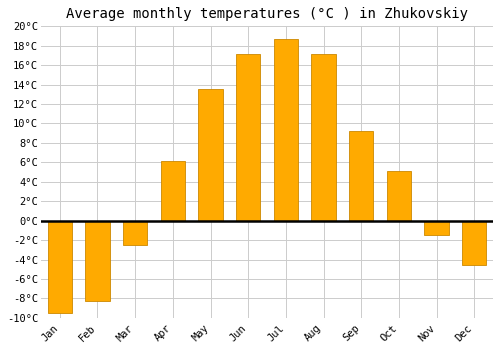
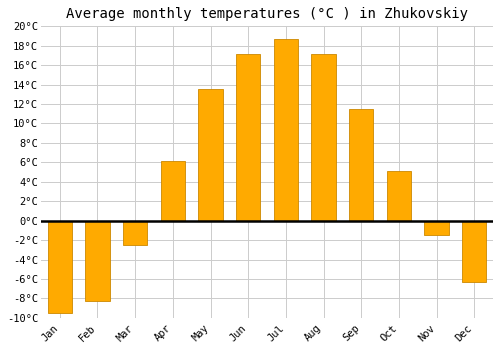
Sep: 9.2°C -> 11.5°C
Dec: -4.6°C -> -6.3°C
